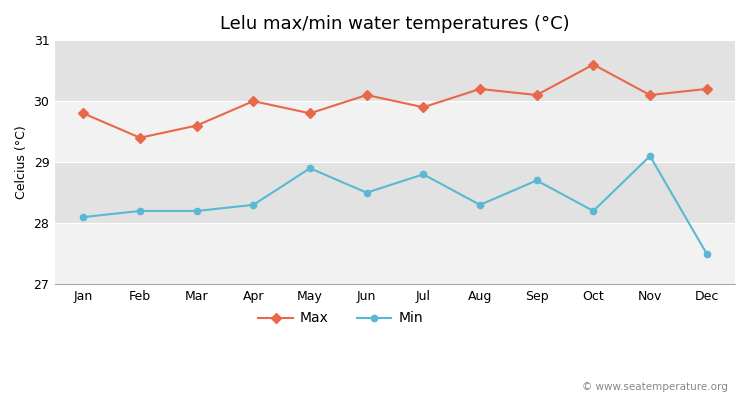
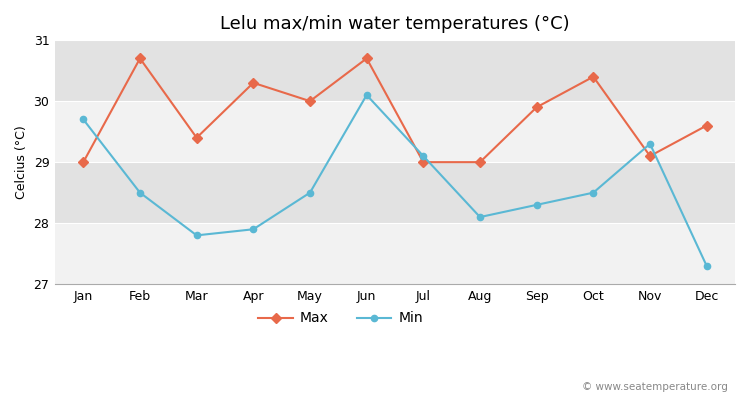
Max/Jan: 29.8 -> 29.0
Min/Jan: 28.1 -> 29.7
Max/Feb: 29.4 -> 30.7
Min/Feb: 28.2 -> 28.5
Max/Mar: 29.6 -> 29.4
Min/Mar: 28.2 -> 27.8
Max/Apr: 30.0 -> 30.3
Min/Apr: 28.3 -> 27.9
Max/May: 29.8 -> 30.0
Min/May: 28.9 -> 28.5
Max/Jun: 30.1 -> 30.7
Min/Jun: 28.5 -> 30.1
Max/Jul: 29.9 -> 29.0
Min/Jul: 28.8 -> 29.1
Max/Aug: 30.2 -> 29.0
Min/Aug: 28.3 -> 28.1
Max/Sep: 30.1 -> 29.9
Min/Sep: 28.7 -> 28.3
Max/Oct: 30.6 -> 30.4
Min/Oct: 28.2 -> 28.5
Max/Nov: 30.1 -> 29.1
Min/Nov: 29.1 -> 29.3
Max/Dec: 30.2 -> 29.6
Min/Dec: 27.5 -> 27.3
